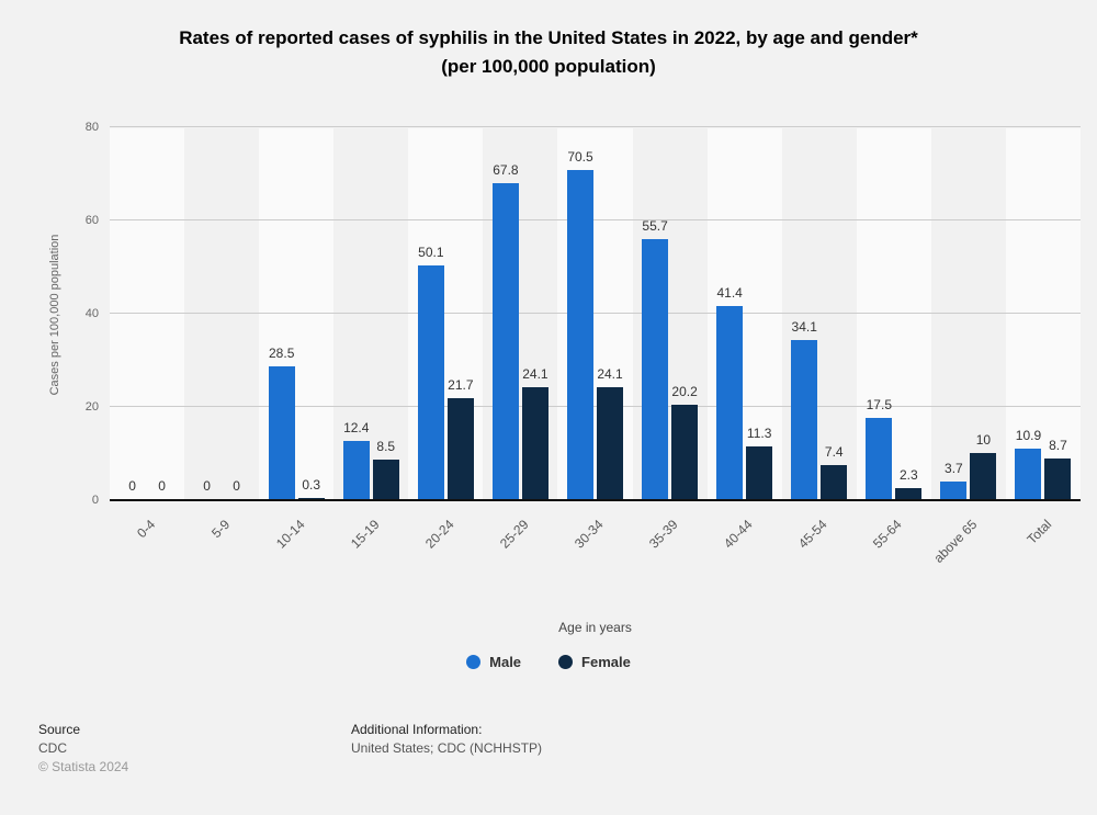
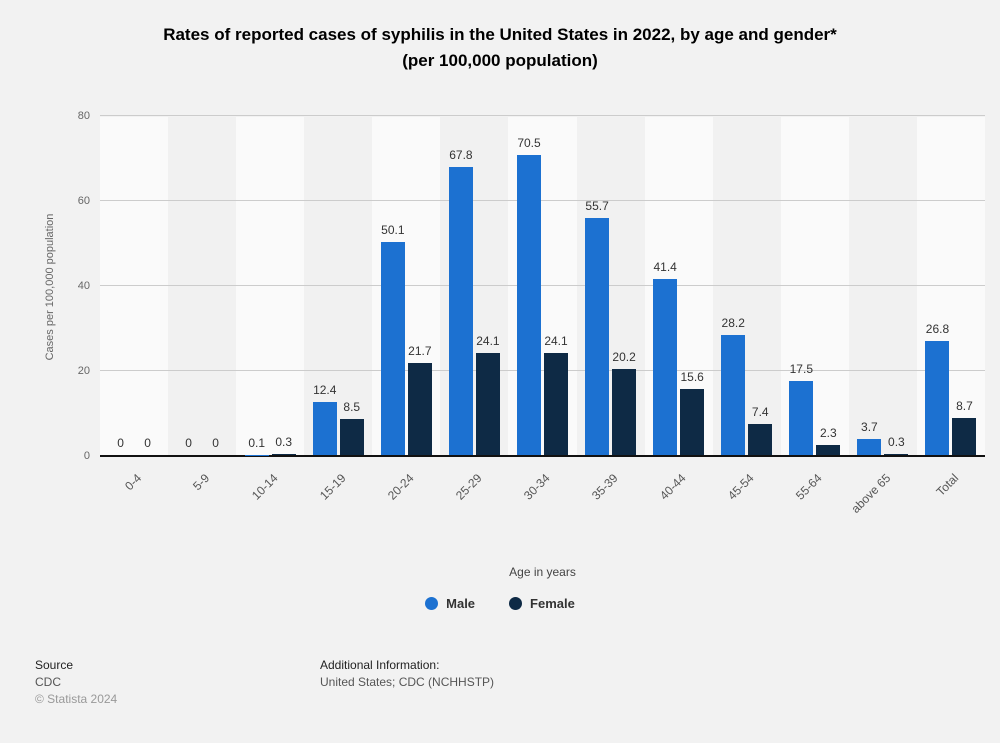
Male/10-14: 28.5 -> 0.1
Female/40-44: 11.3 -> 15.6
Male/45-54: 34.1 -> 28.2
Female/above 65: 10 -> 0.3
Male/Total: 10.9 -> 26.8
